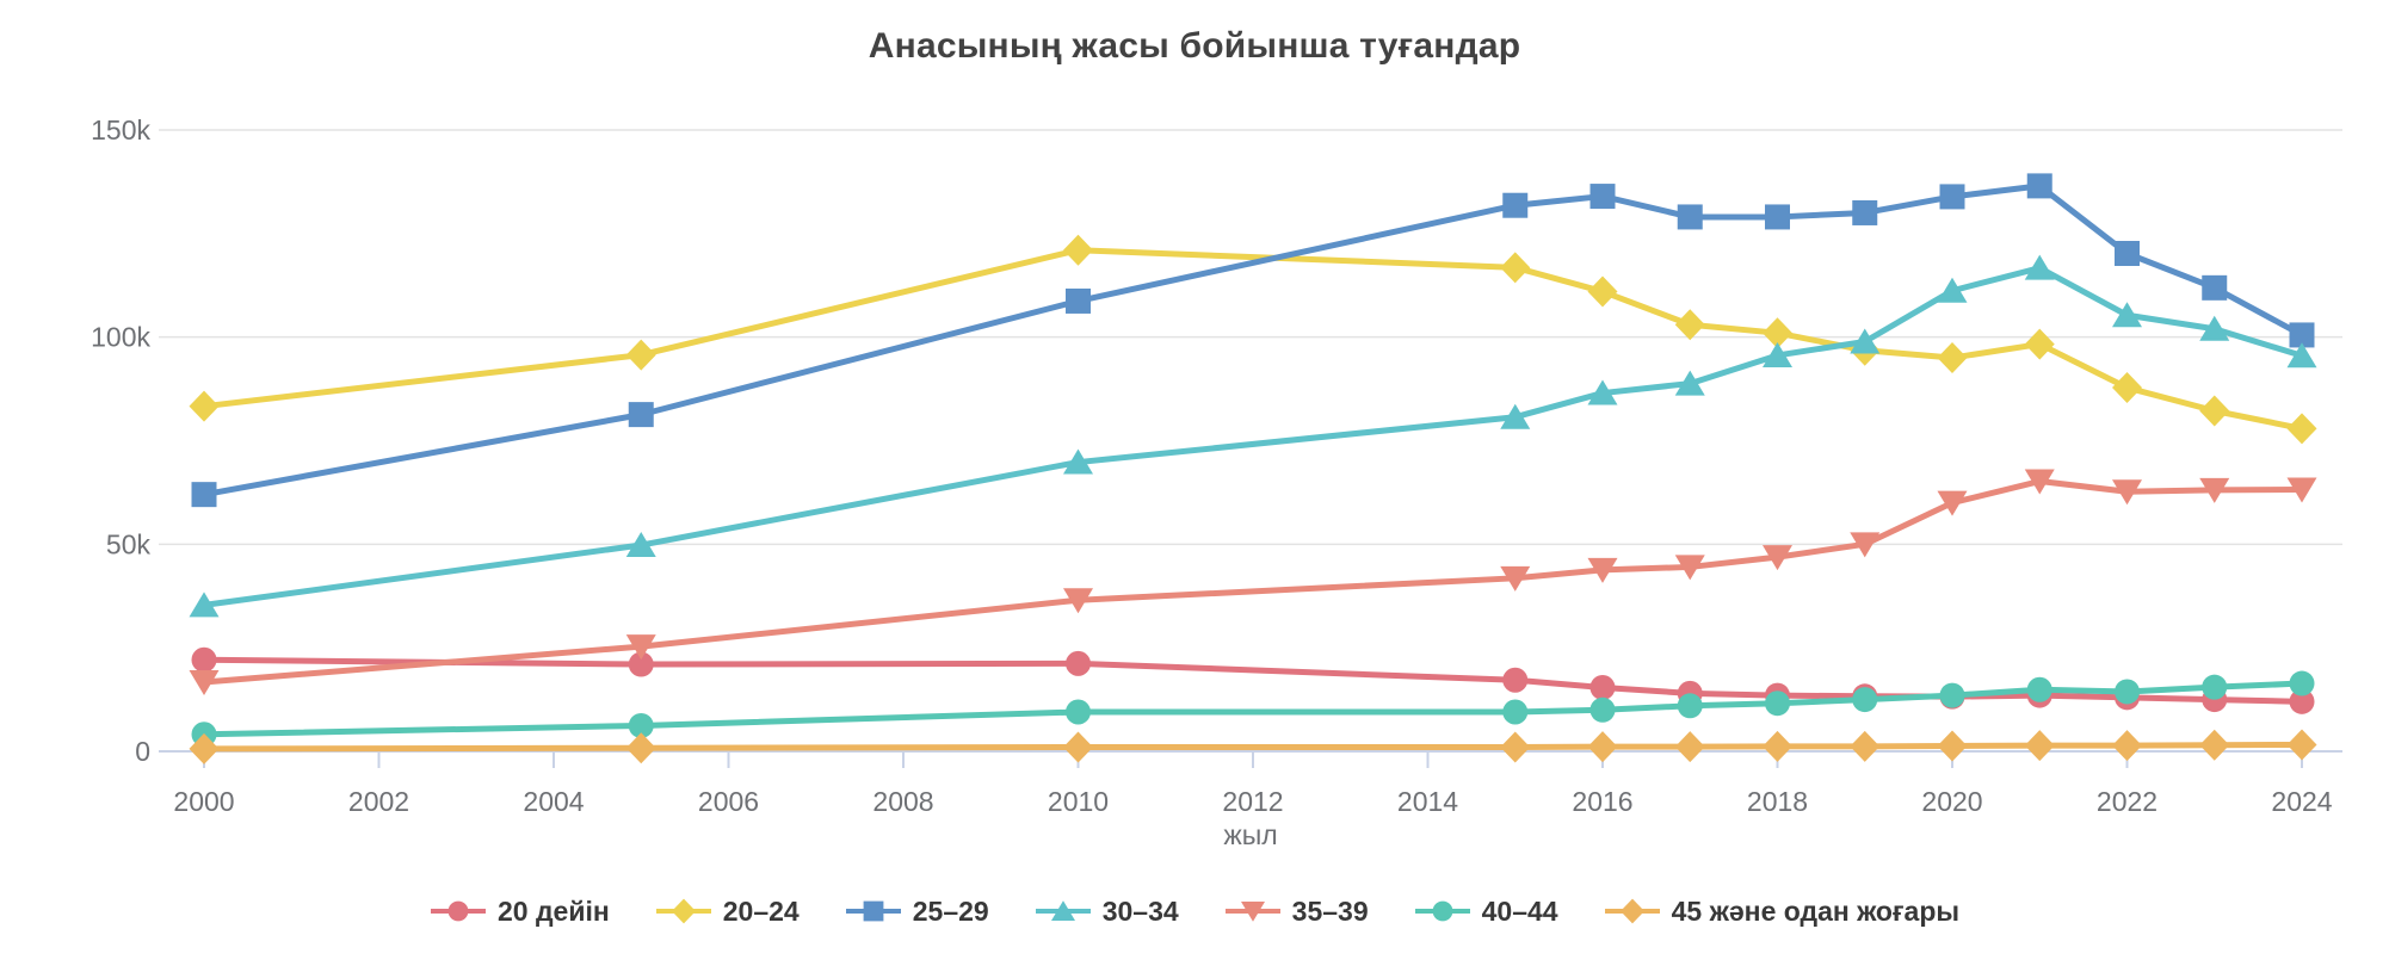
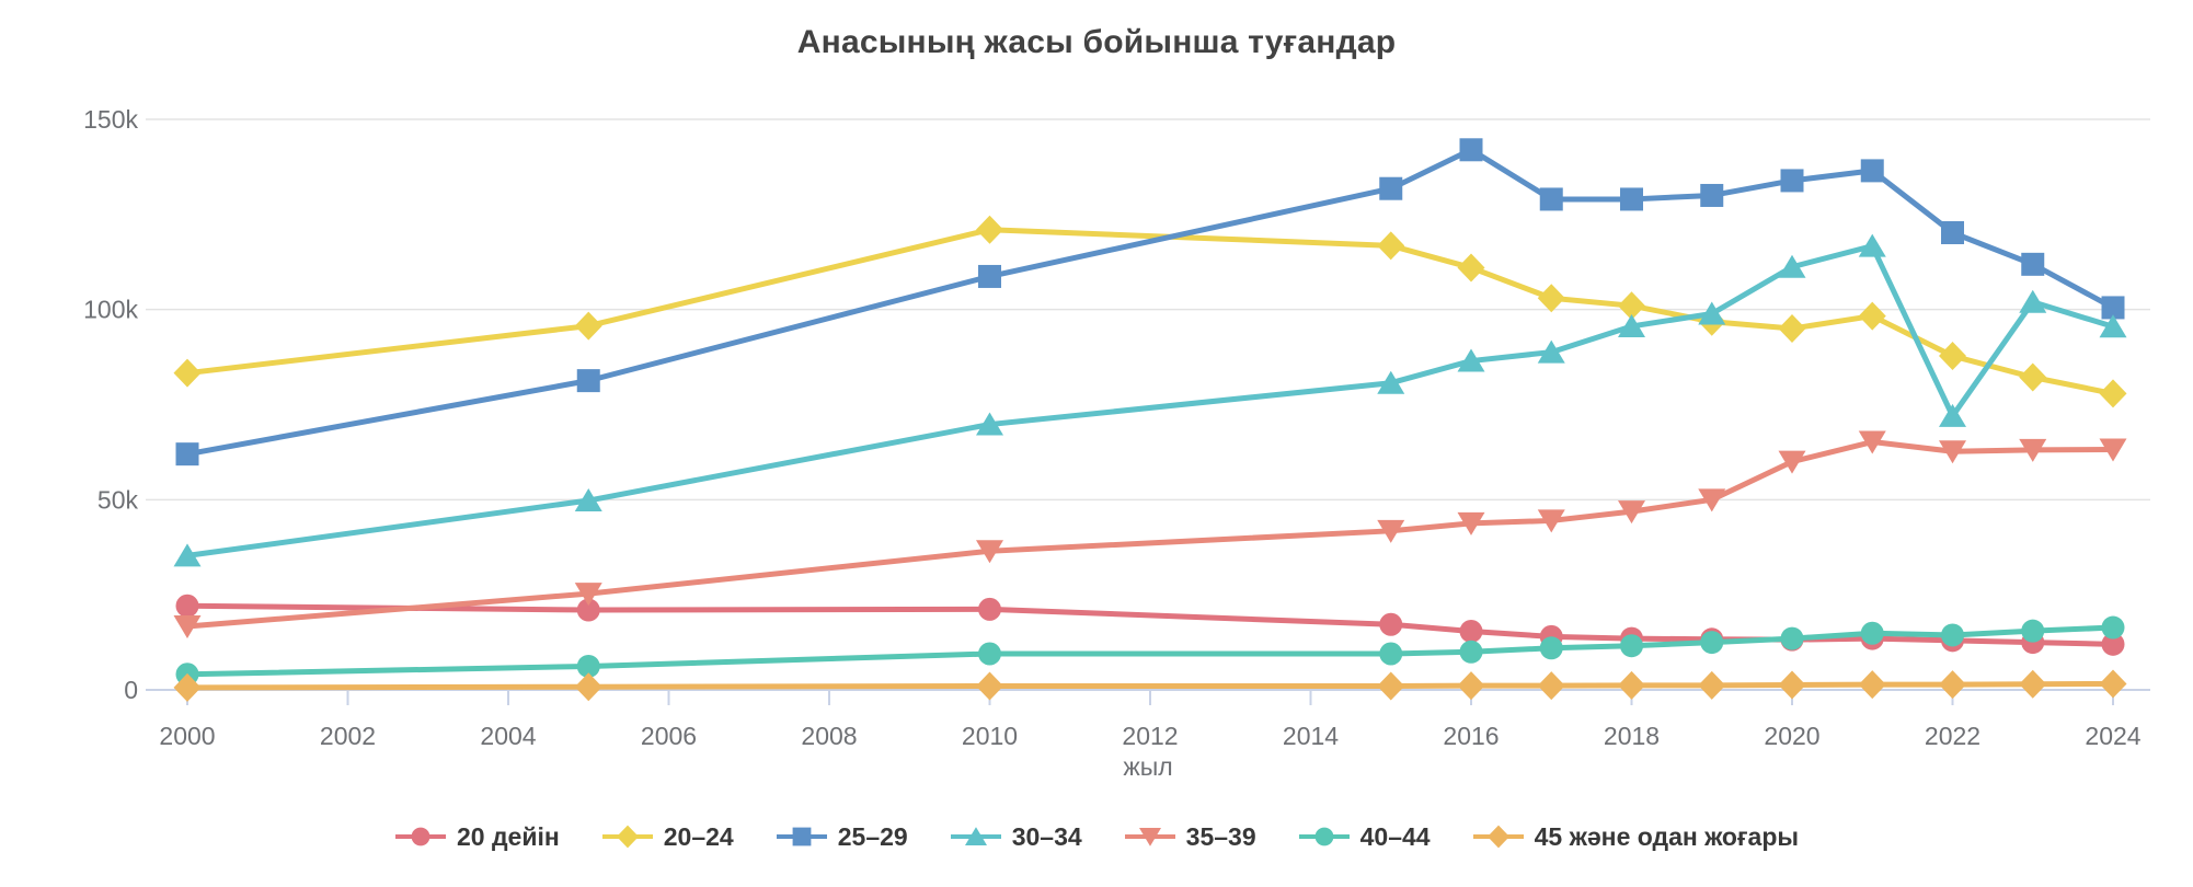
25–29/2016: 134k -> 142k
30–34/2022: 105k -> 72k
